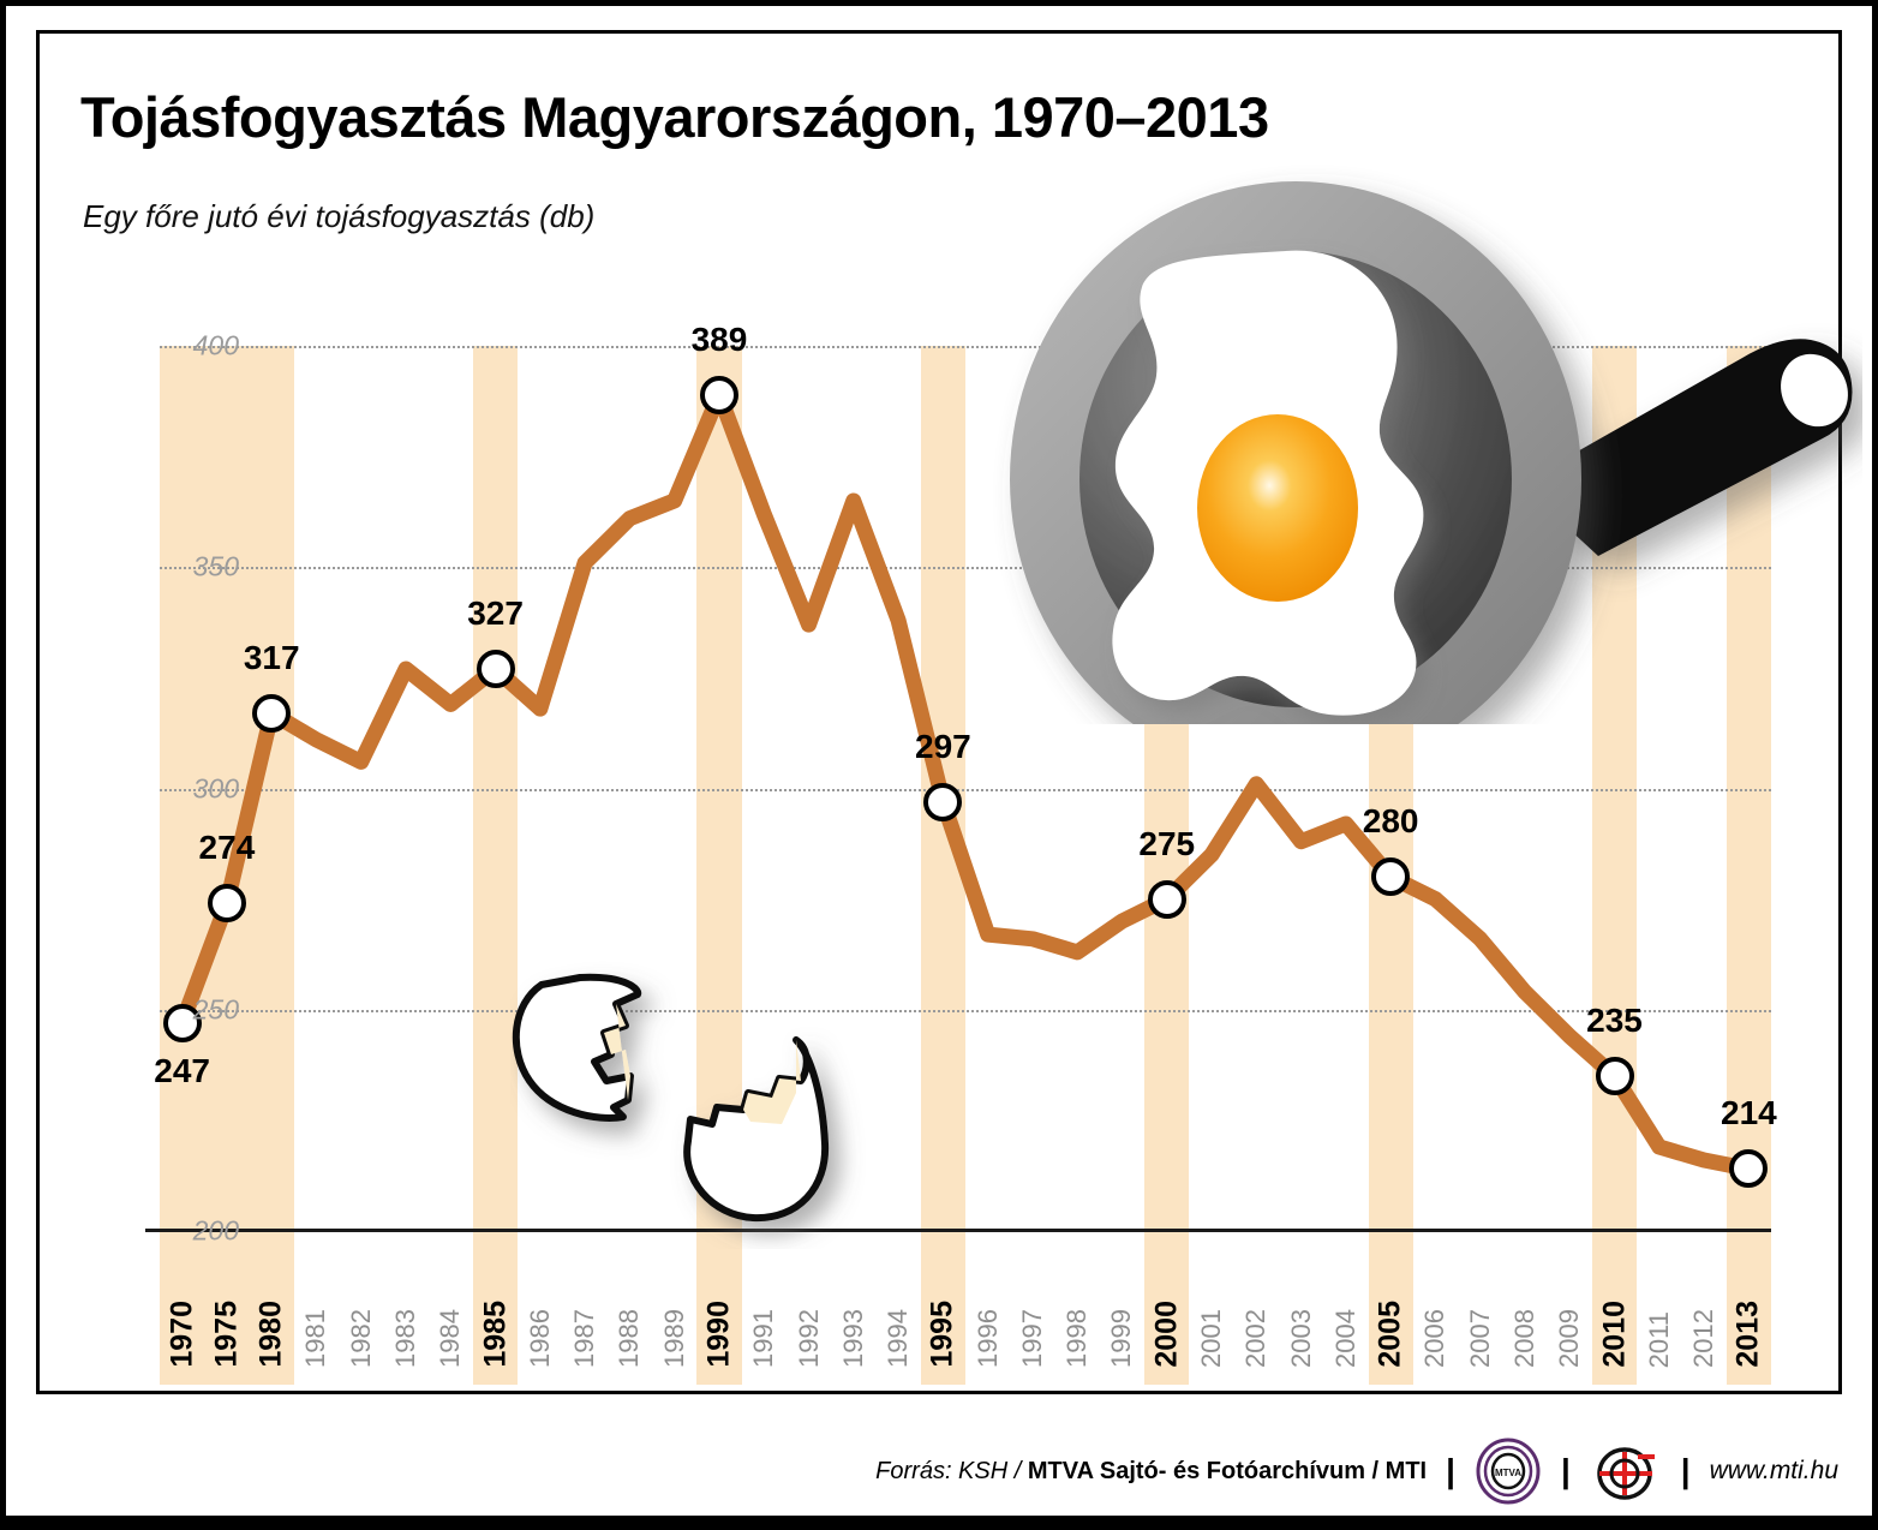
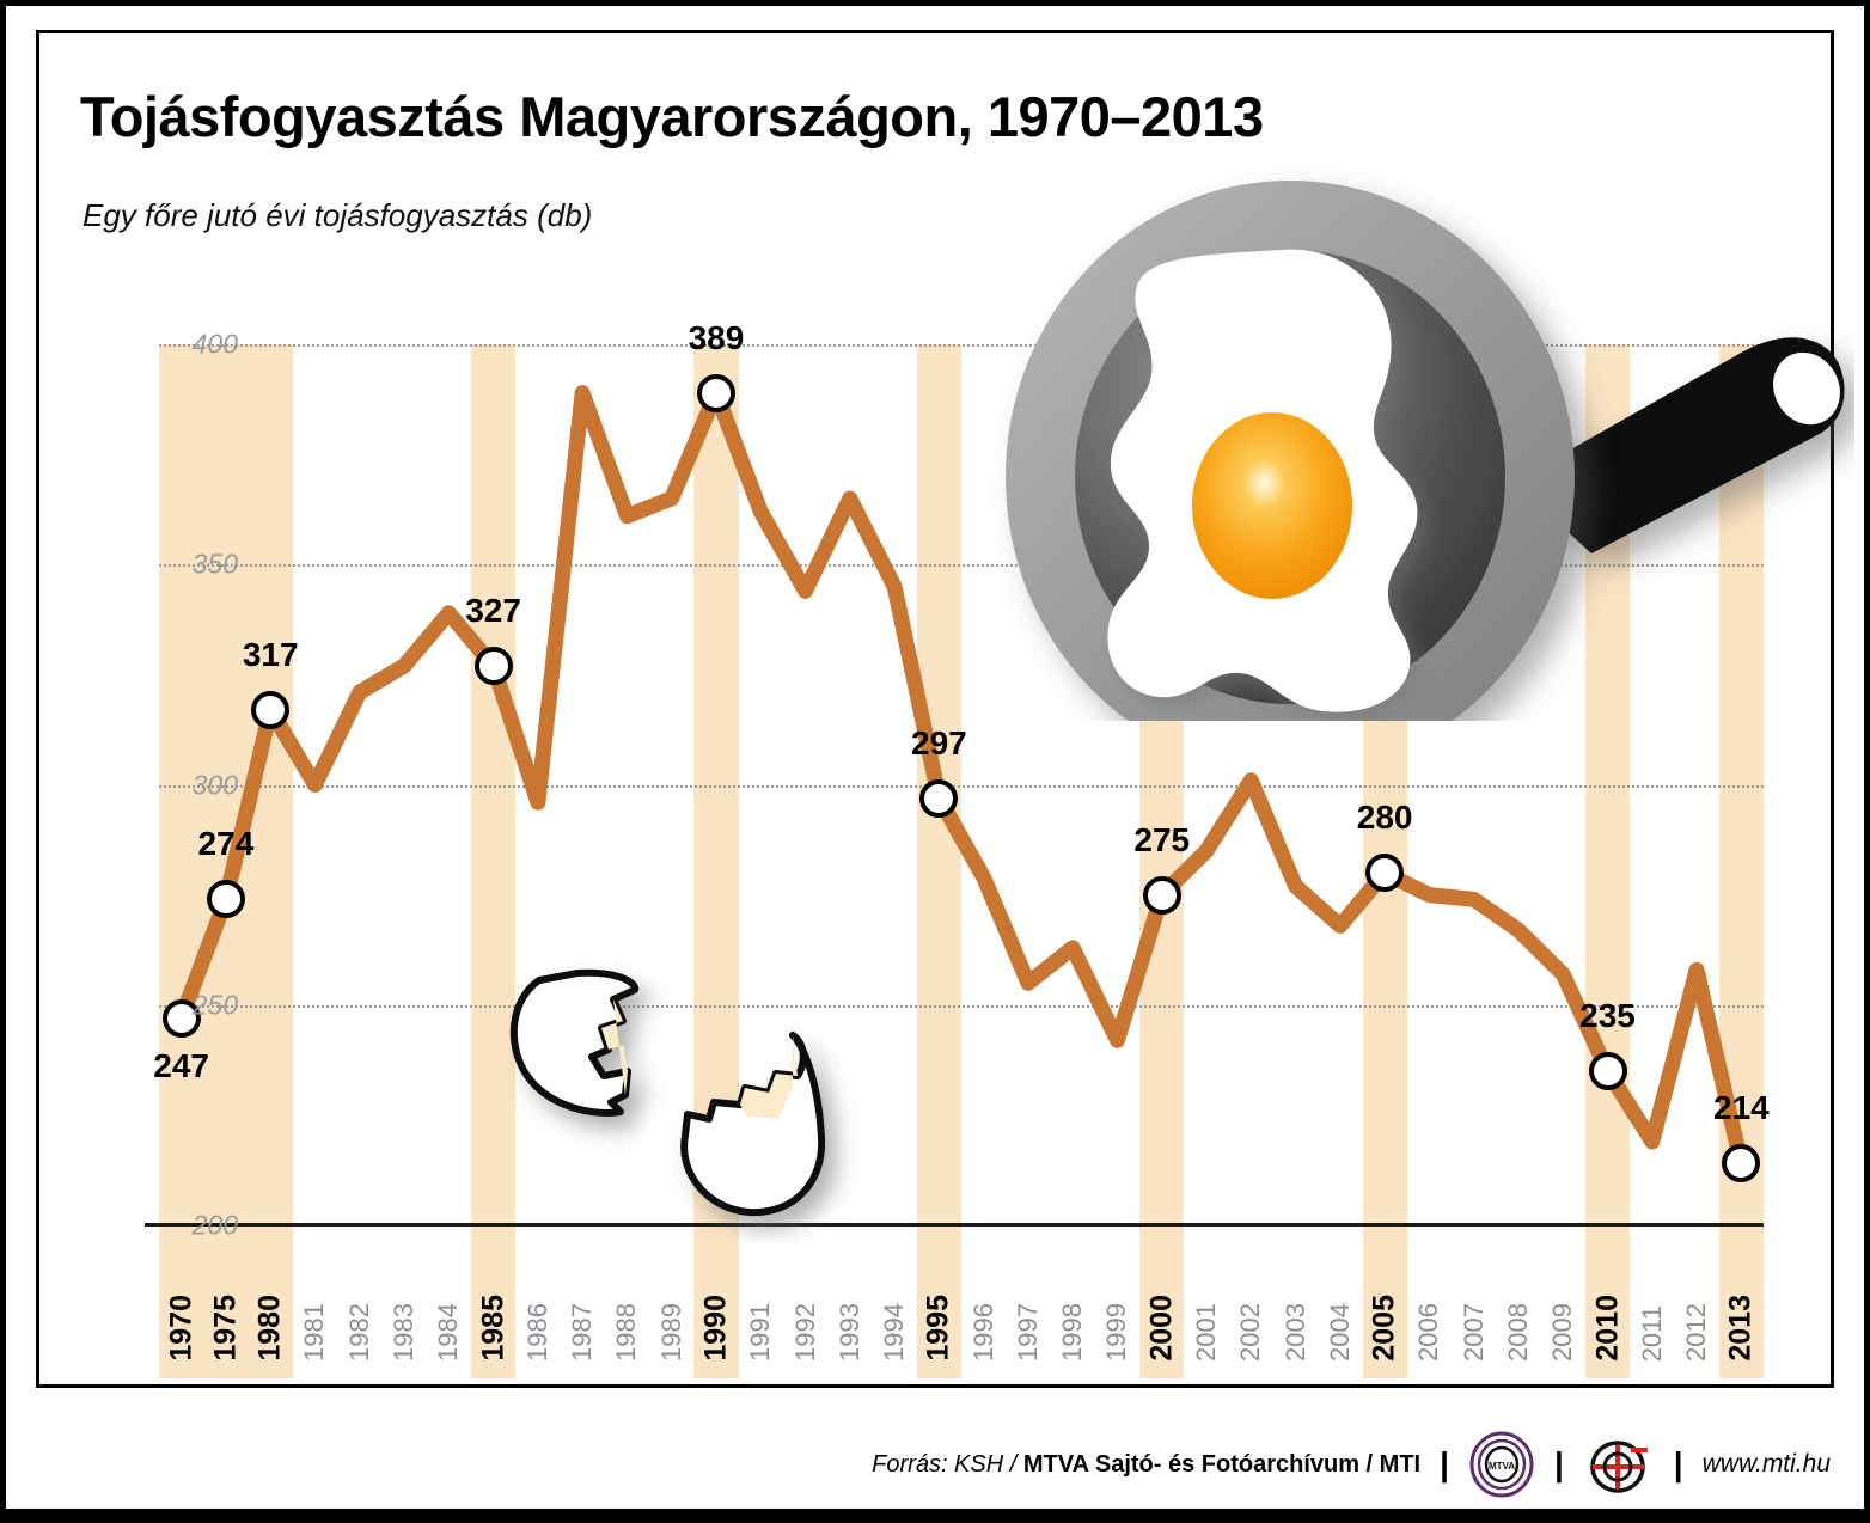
1981: 311 -> 300
1982: 306 -> 321
1984: 319 -> 339
1986: 318 -> 296
1987: 351 -> 389
1992: 337 -> 344
1994: 338 -> 345
1996: 267 -> 279
1997: 266 -> 255
1999: 270 -> 242
2003: 288 -> 277
2004: 292 -> 268
2007: 266 -> 274
2008: 254 -> 267
2009: 244 -> 257
2012: 216 -> 258
